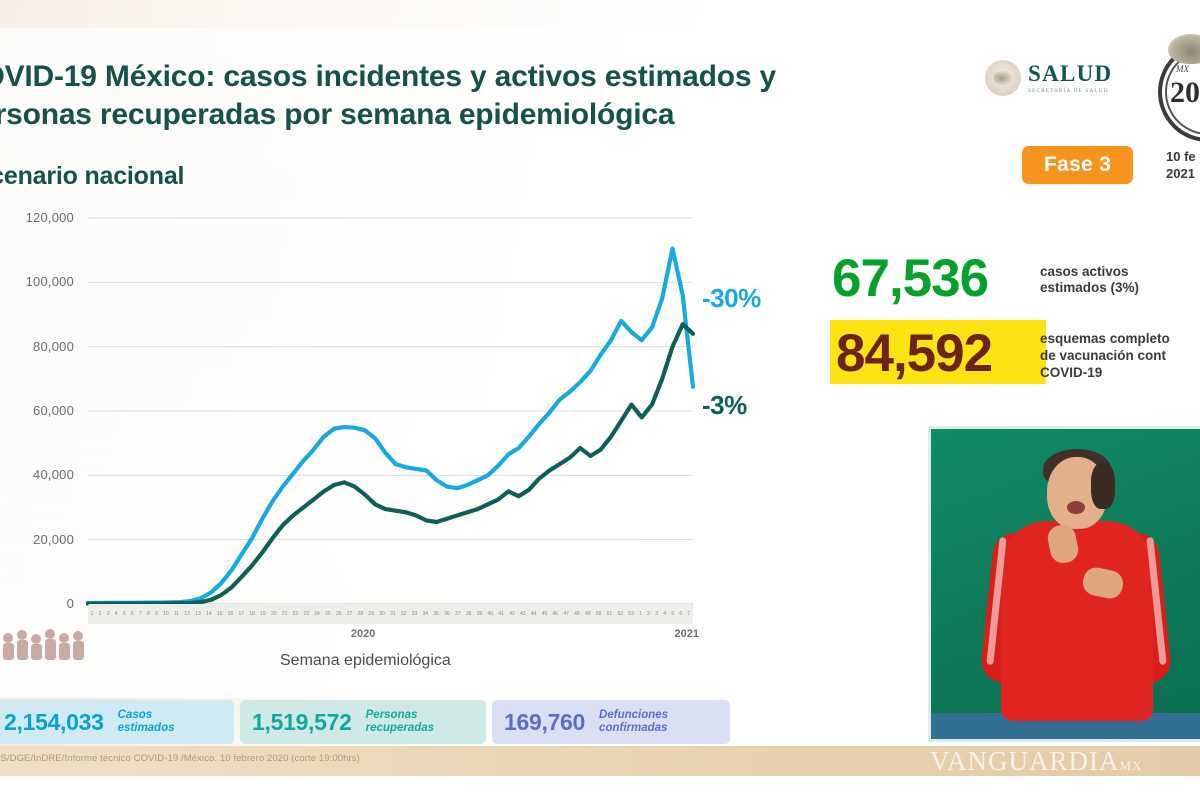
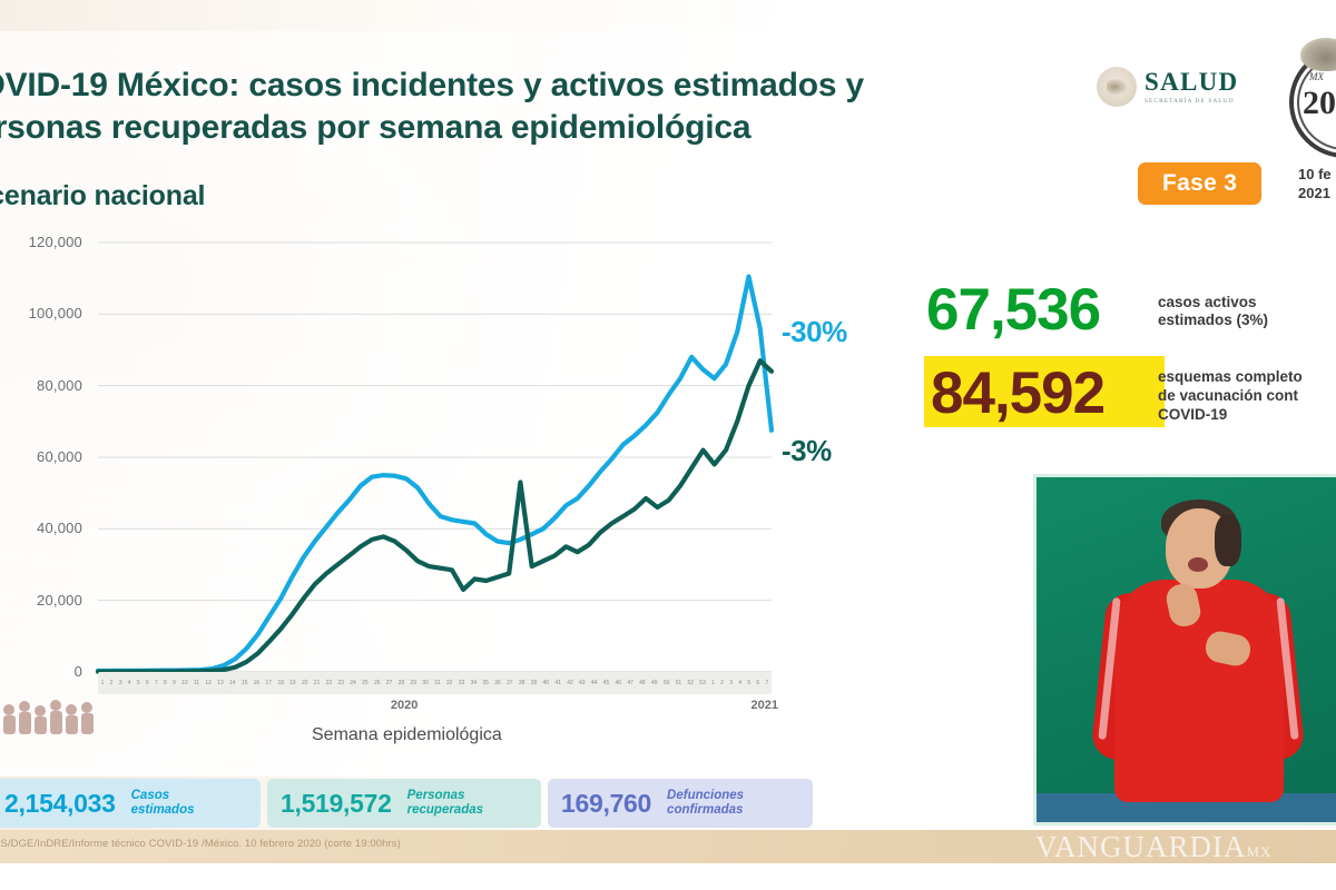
Personas recuperadas/33: 28000 -> 23000
Personas recuperadas/38: 28000 -> 53000
